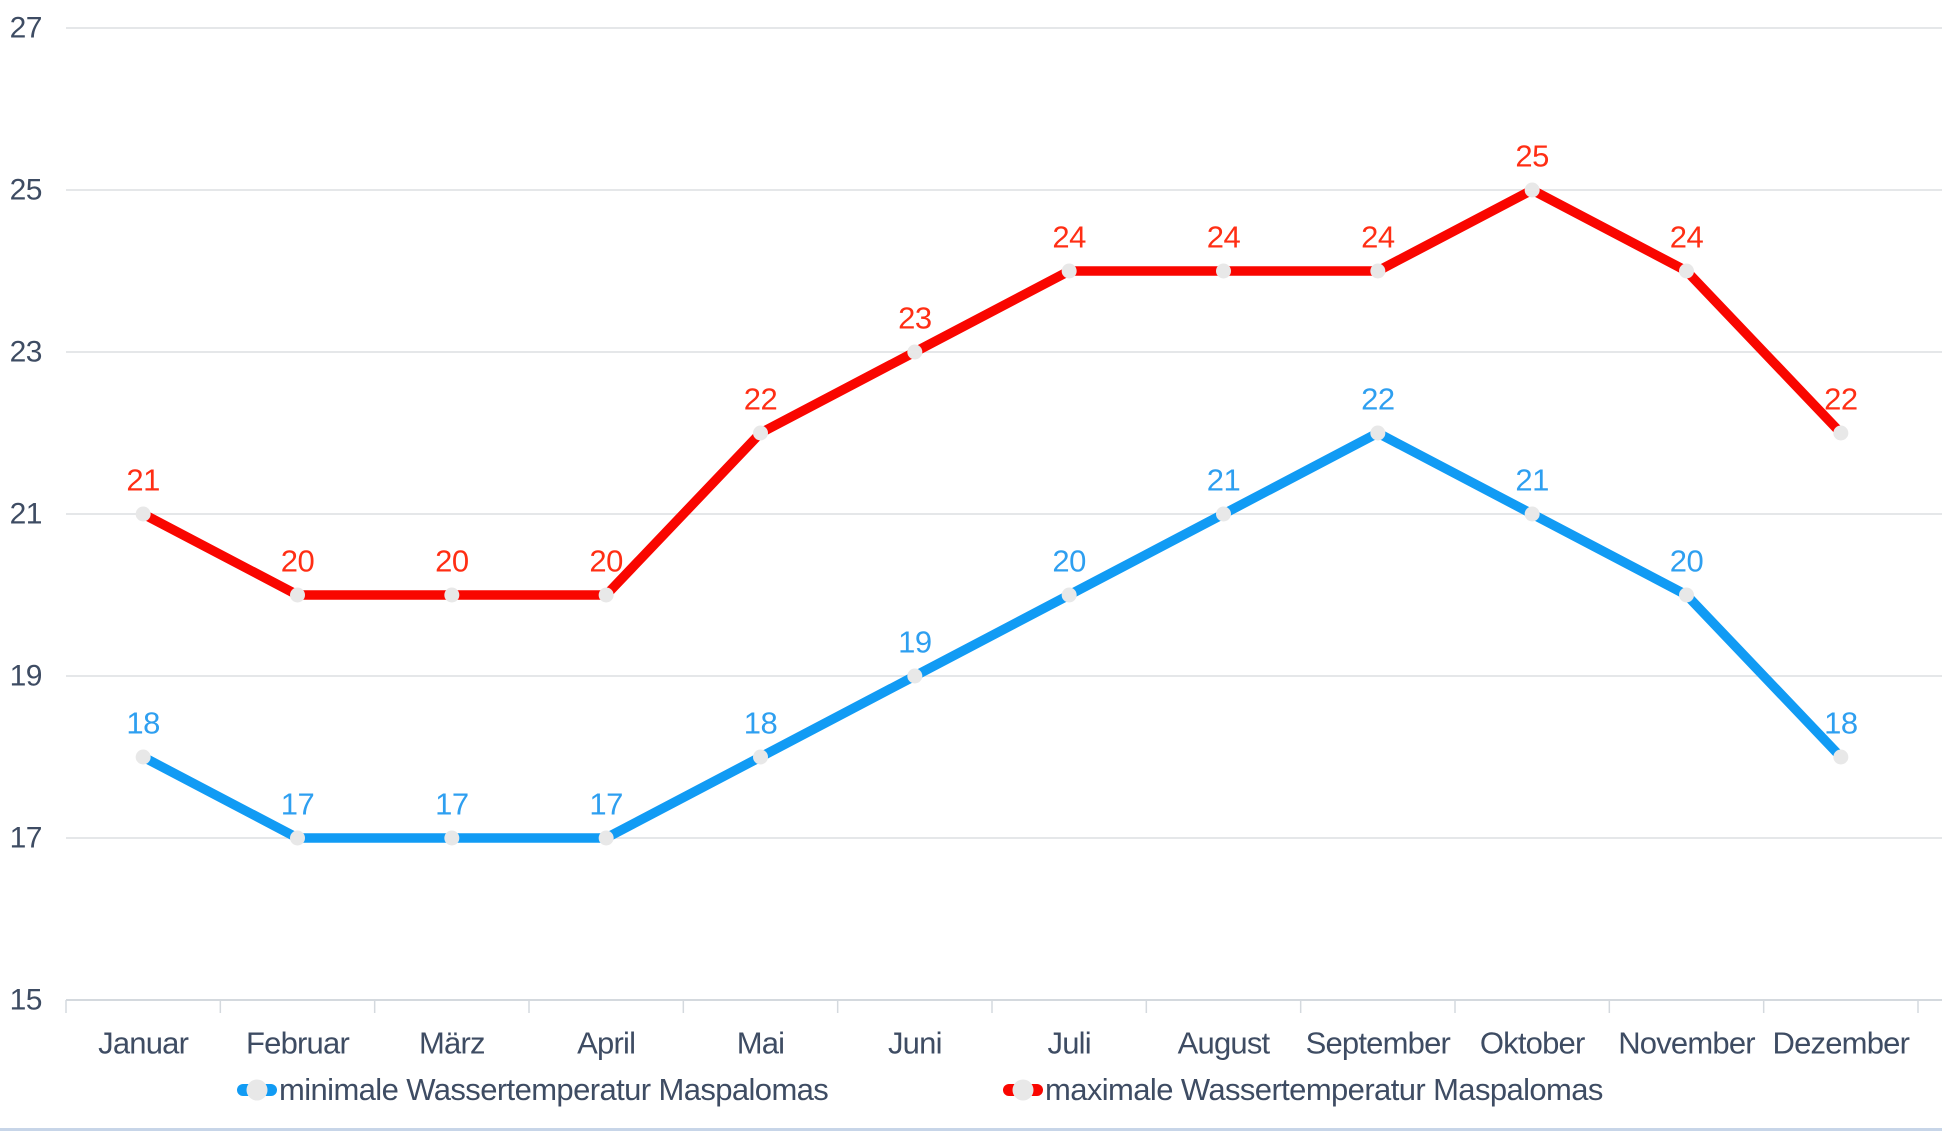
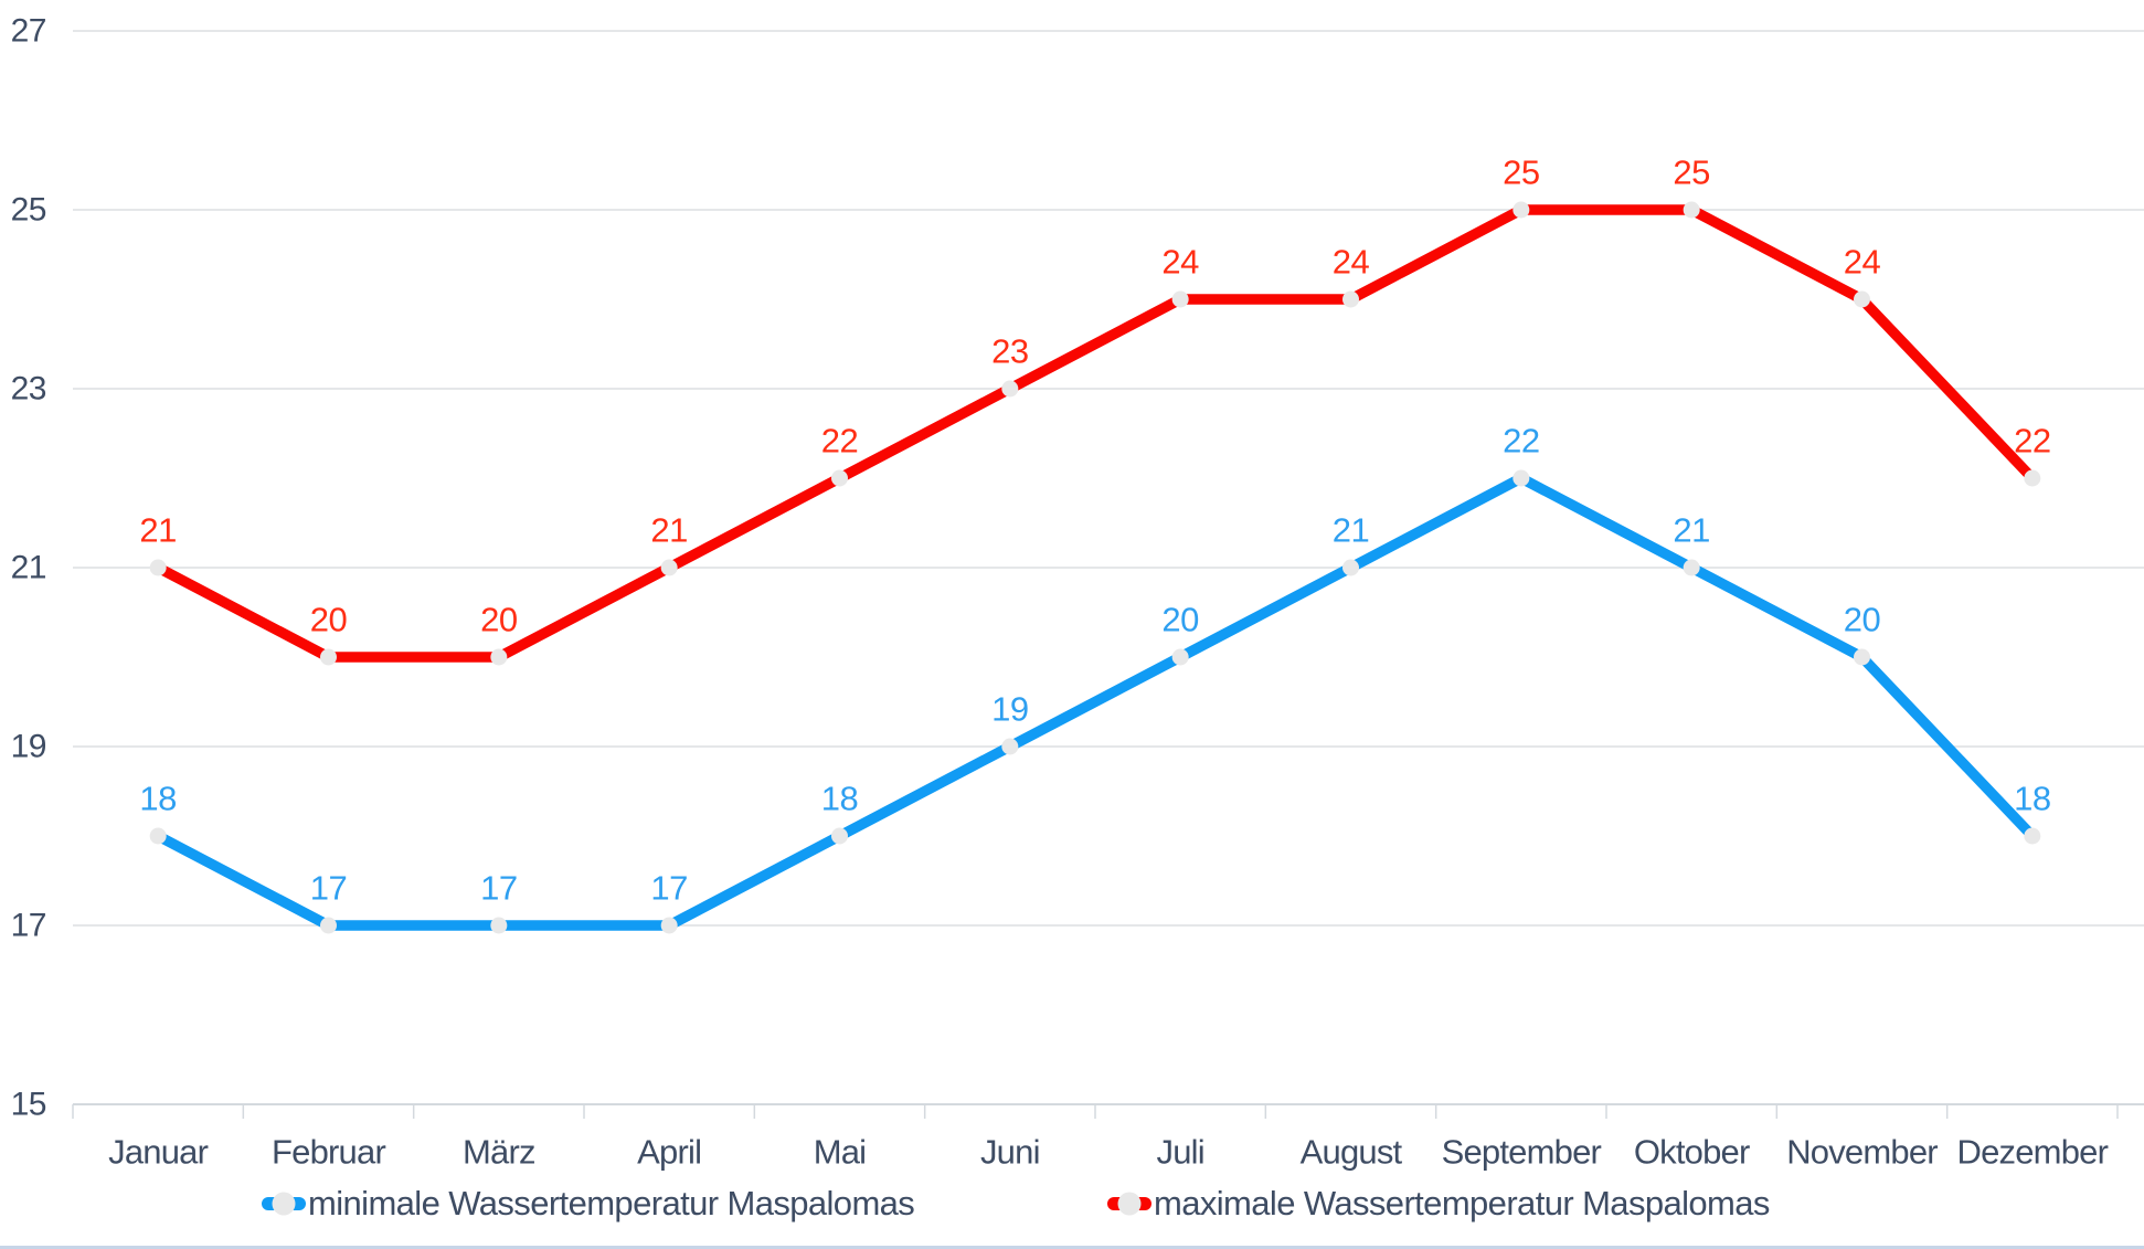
maximale Wassertemperatur Maspalomas/April: 20 -> 21
maximale Wassertemperatur Maspalomas/September: 24 -> 25
